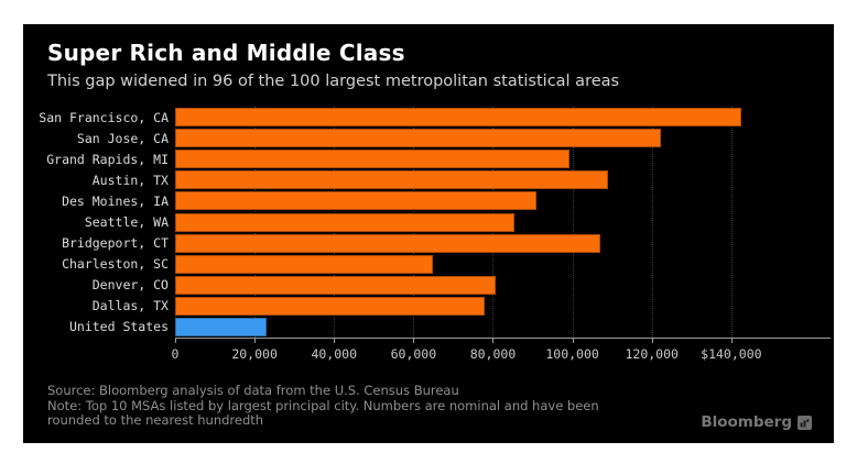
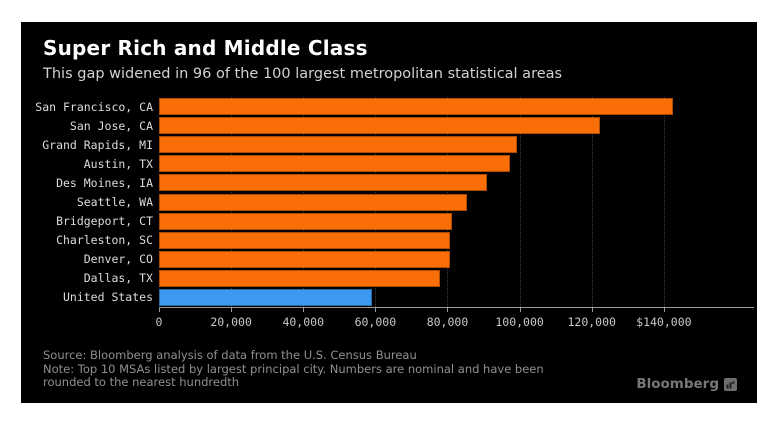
Austin, TX: $109000 -> $97000
Bridgeport, CT: $107000 -> $81000
Charleston, SC: $65000 -> $81000
United States: $23000 -> $59000
